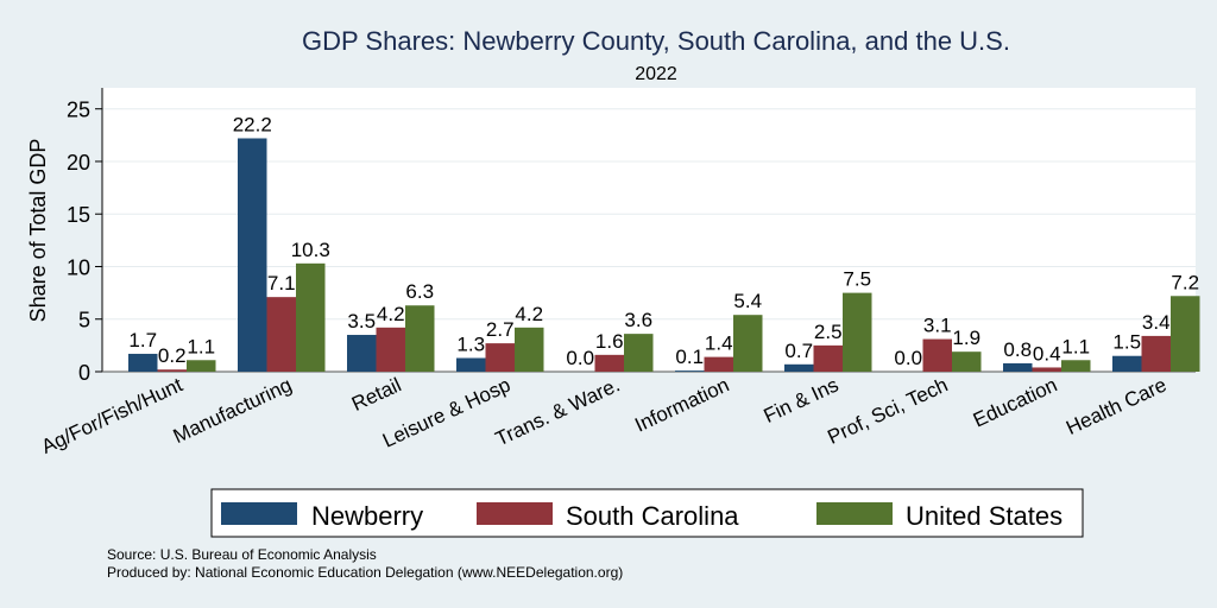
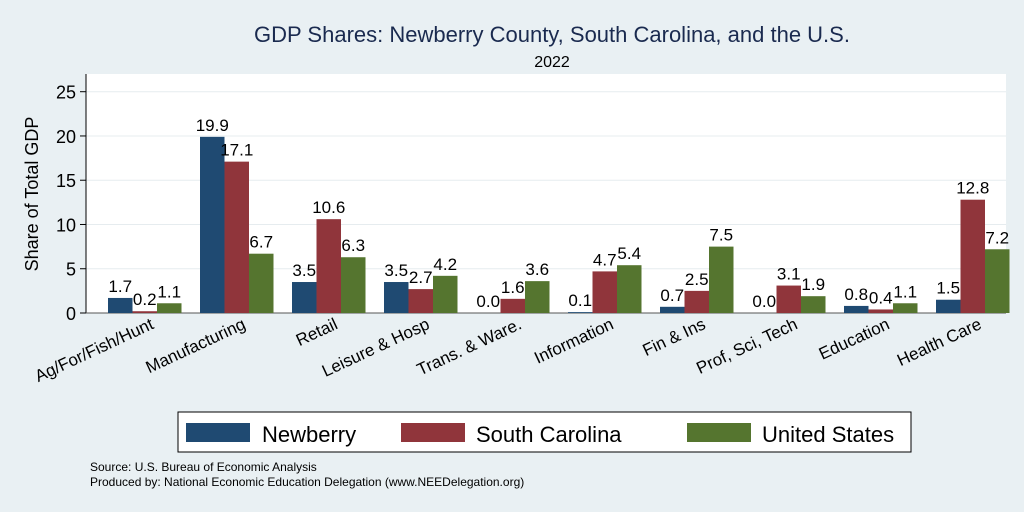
Newberry/Manufacturing: 22.2 -> 19.9
South Carolina/Manufacturing: 7.1 -> 17.1
United States/Manufacturing: 10.3 -> 6.7
South Carolina/Retail: 4.2 -> 10.6
Newberry/Leisure & Hosp: 1.3 -> 3.5
South Carolina/Information: 1.4 -> 4.7
South Carolina/Health Care: 3.4 -> 12.8
